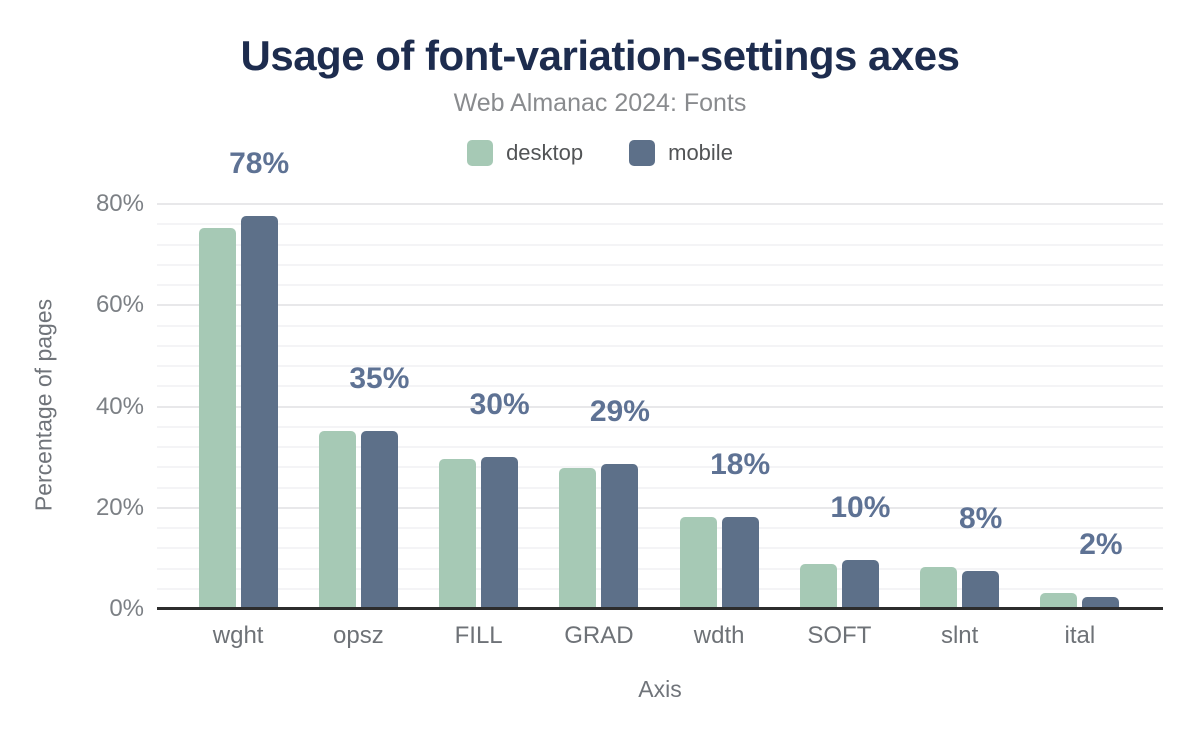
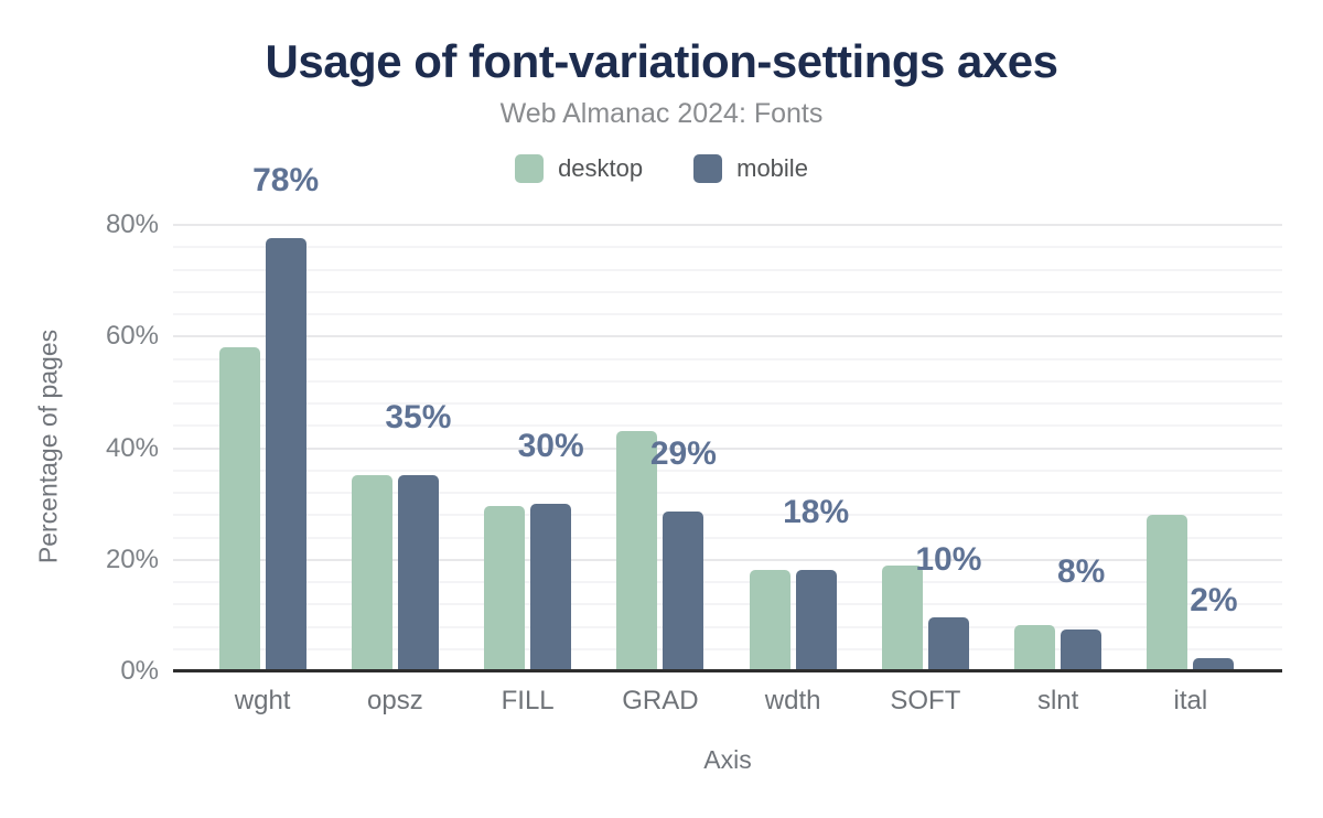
desktop/wght: 75% -> 58%
desktop/GRAD: 28% -> 43%
desktop/SOFT: 9% -> 19%
desktop/ital: 3% -> 28%
